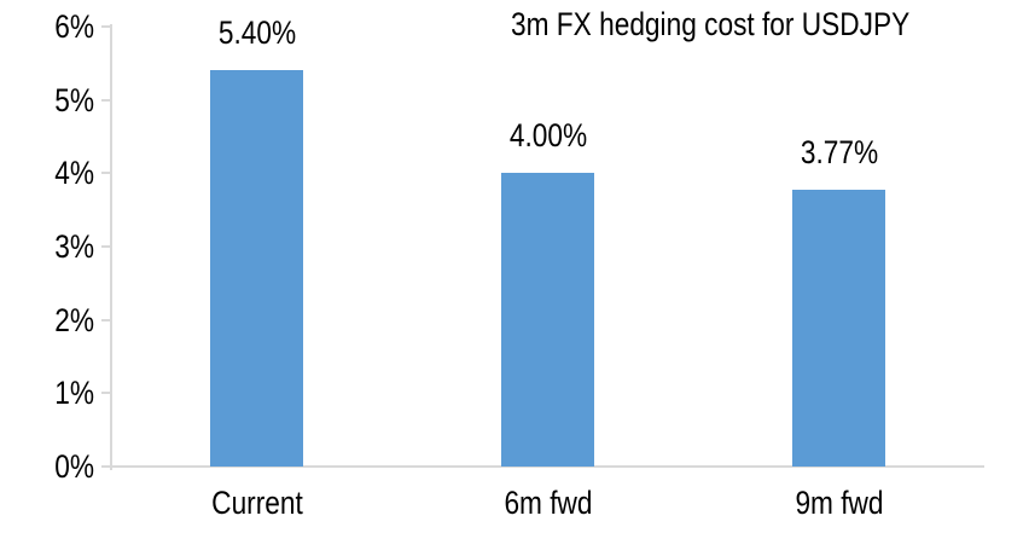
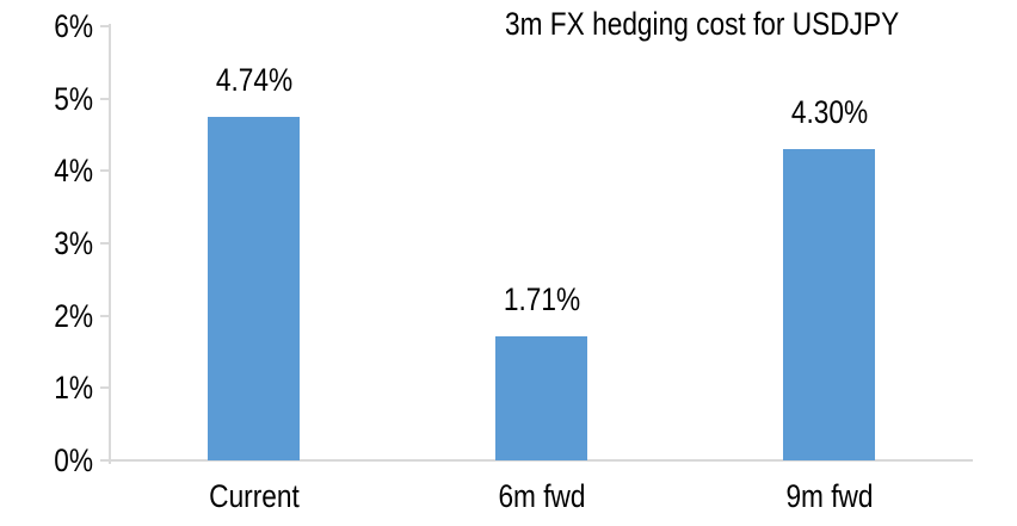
Current: 5.40% -> 4.74%
6m fwd: 4.00% -> 1.71%
9m fwd: 3.77% -> 4.30%
